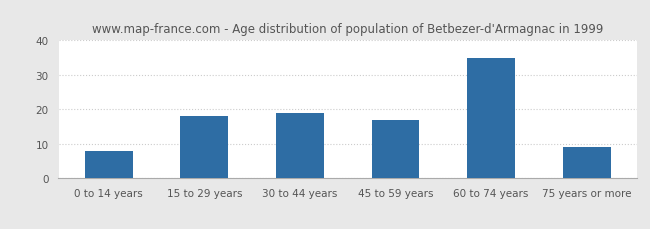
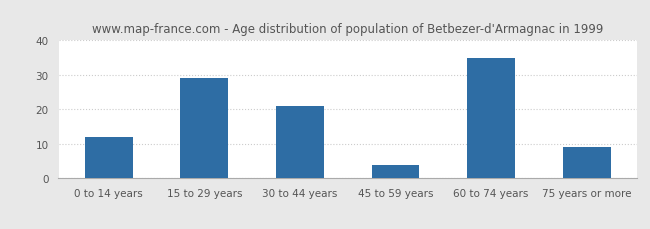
0 to 14 years: 8 -> 12
15 to 29 years: 18 -> 29
30 to 44 years: 19 -> 21
45 to 59 years: 17 -> 4
